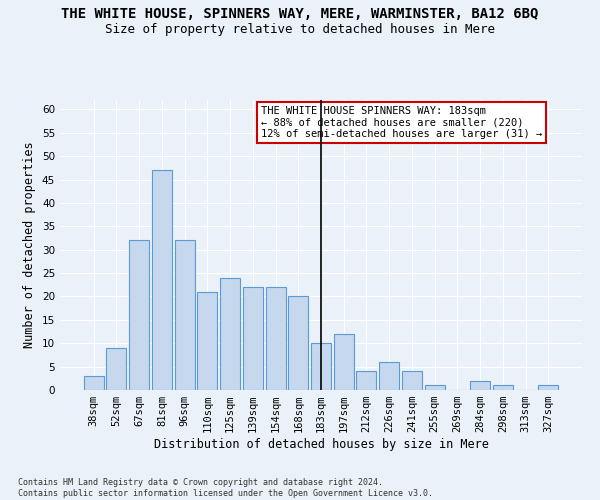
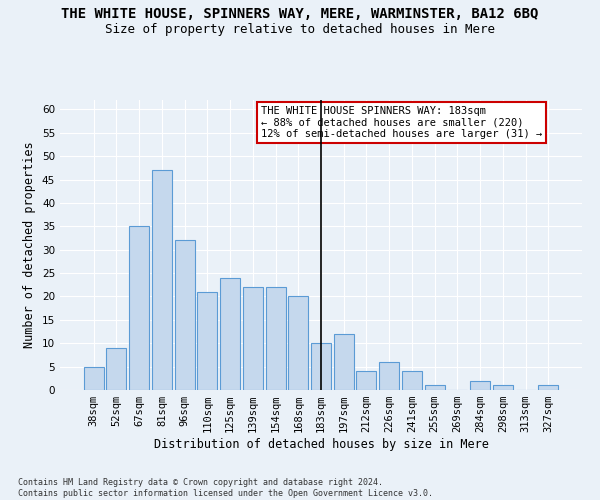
38sqm: 3 -> 5
67sqm: 32 -> 35
